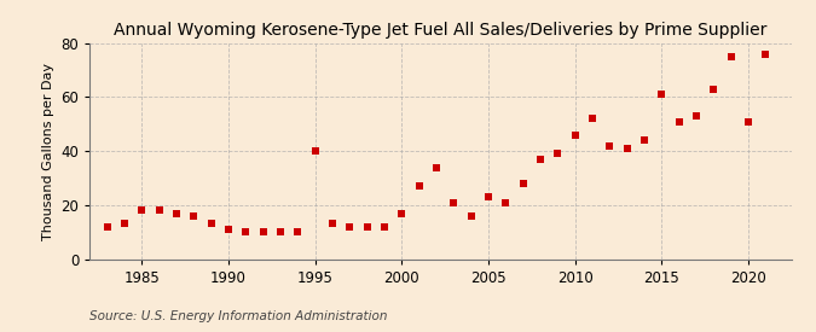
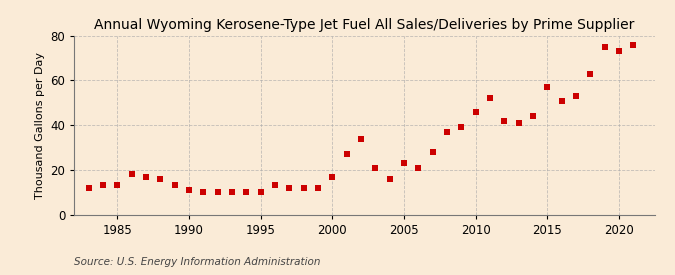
1985: 18 -> 13
1995: 40 -> 10
2015: 61 -> 57
2020: 51 -> 73
